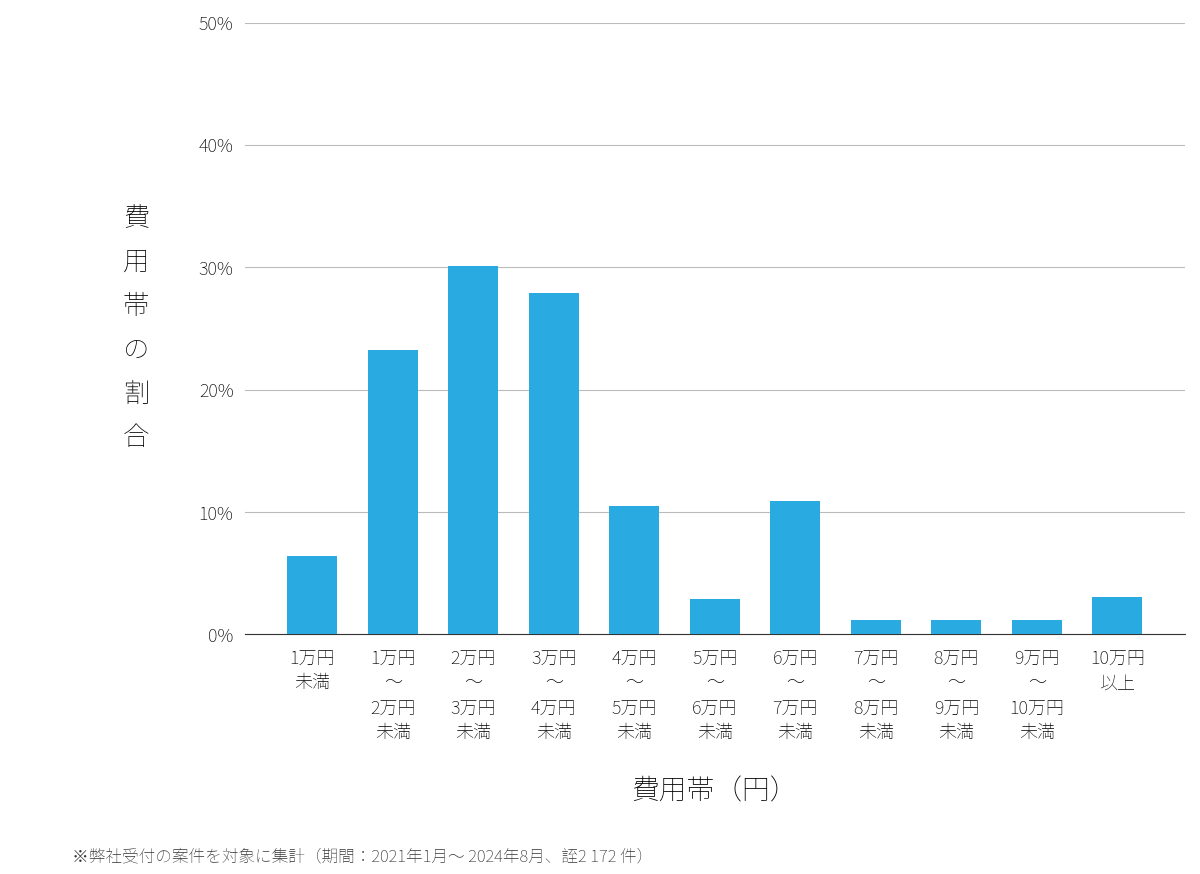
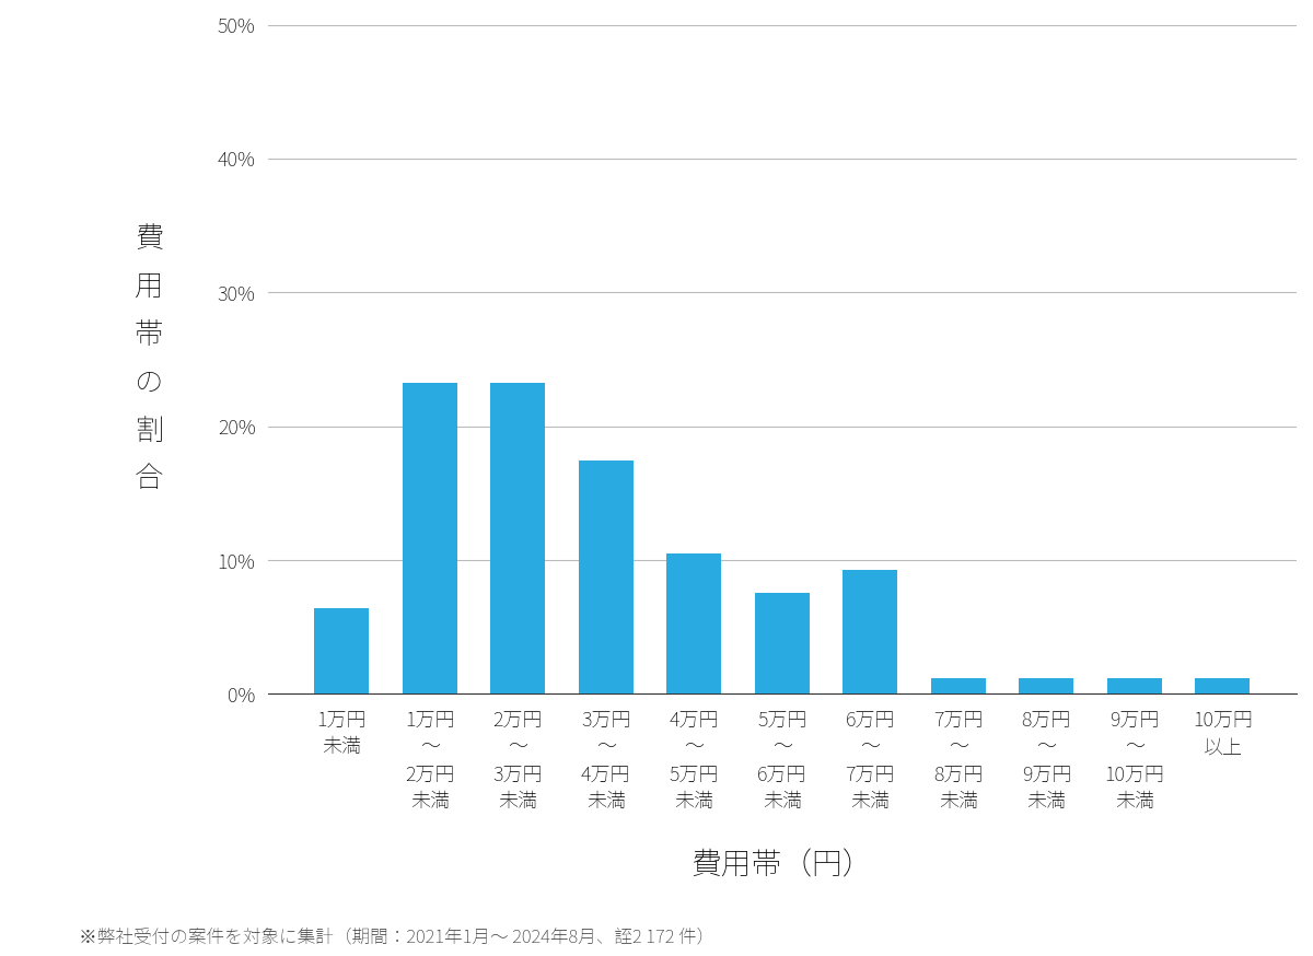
2万円 ～ 3万円 未満: 30.1% -> 23.3%
3万円 ～ 4万円 未満: 27.9% -> 17.4%
5万円 ～ 6万円 未満: 2.9% -> 7.6%
6万円 ～ 7万円 未満: 10.9% -> 9.3%
10万円 以上: 3.1% -> 1.2%
